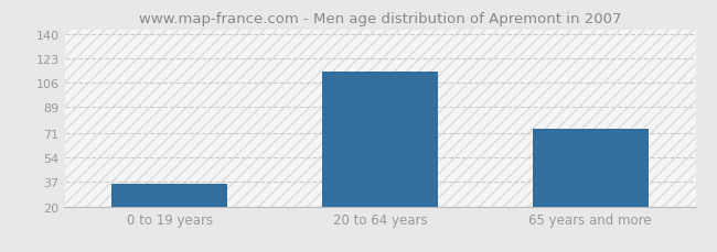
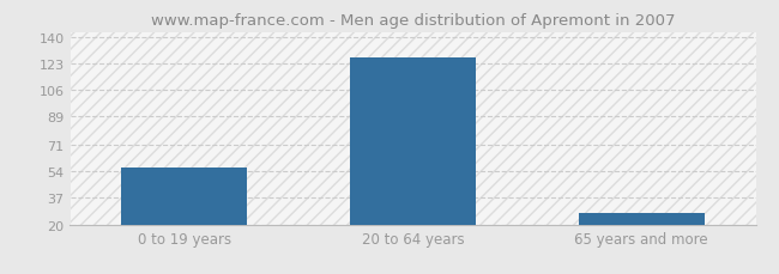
0 to 19 years: 36 -> 56
20 to 64 years: 114 -> 127
65 years and more: 74 -> 27
